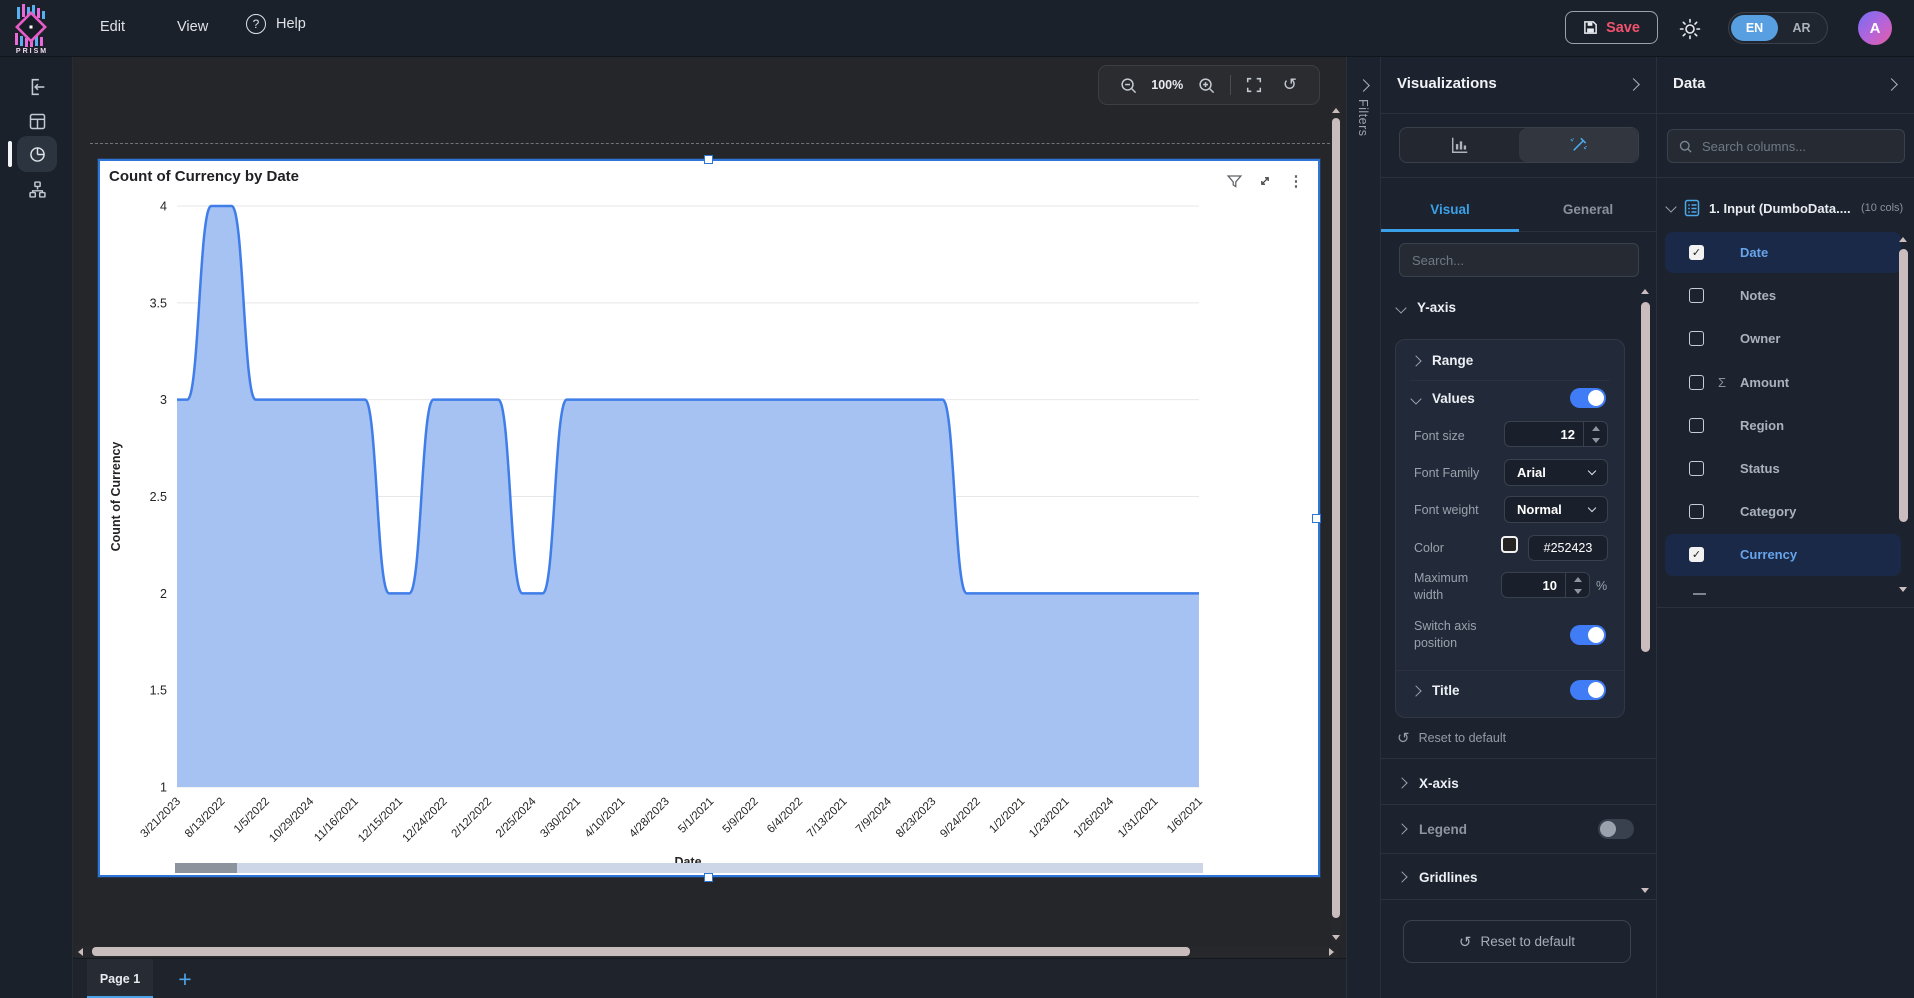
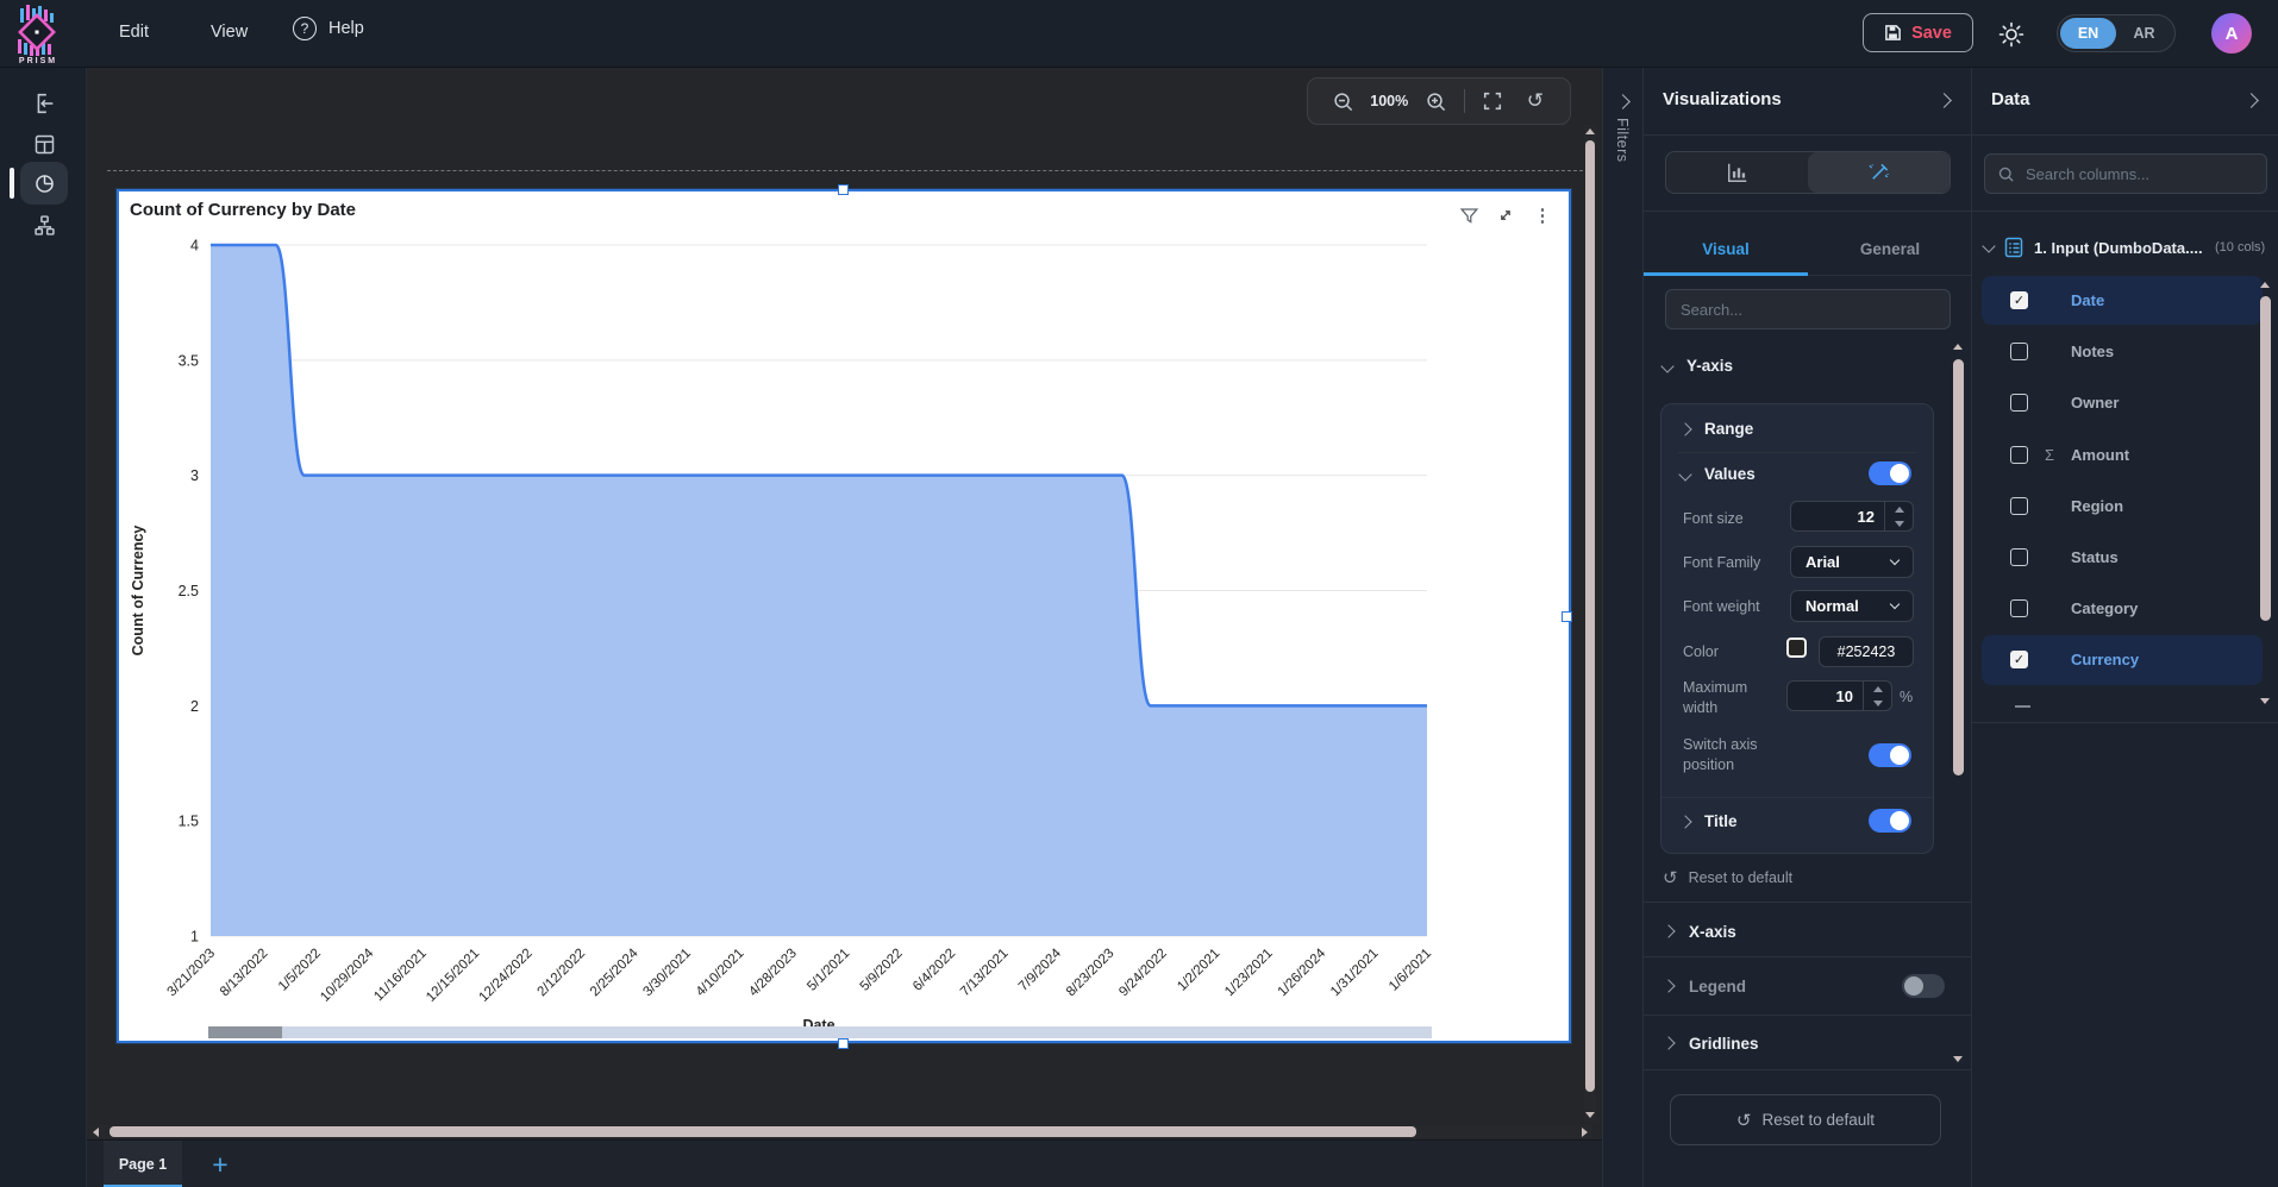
3/21/2023: 3 -> 4
12/15/2021: 2 -> 3
2/25/2024: 2 -> 3
